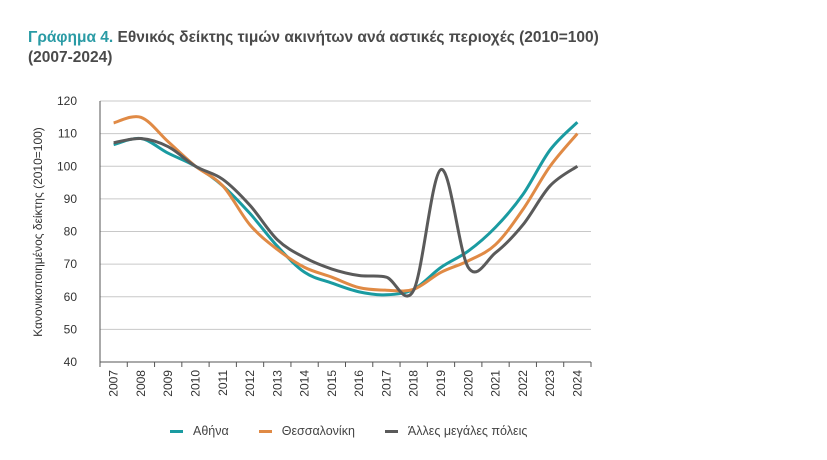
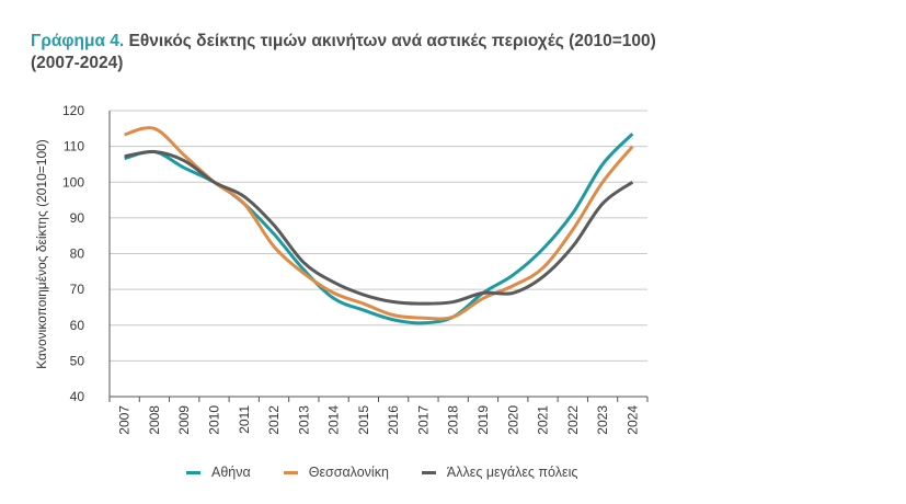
Άλλες μεγάλες πόλεις/2018: 62 -> 66
Άλλες μεγάλες πόλεις/2019: 99 -> 69
